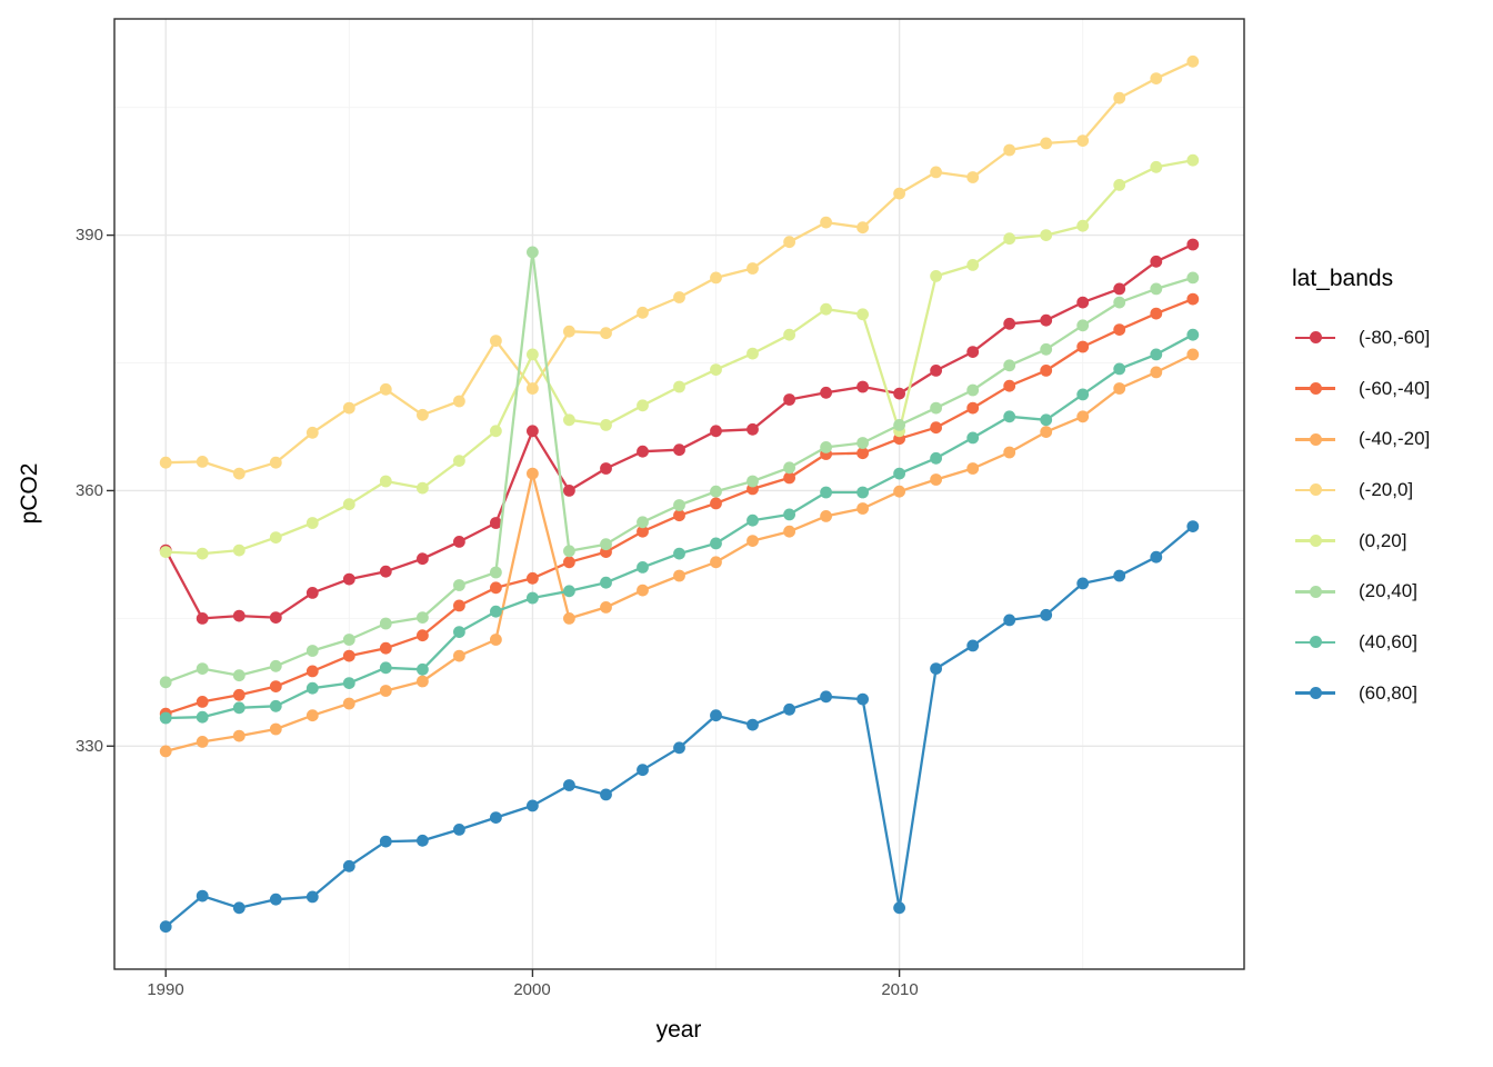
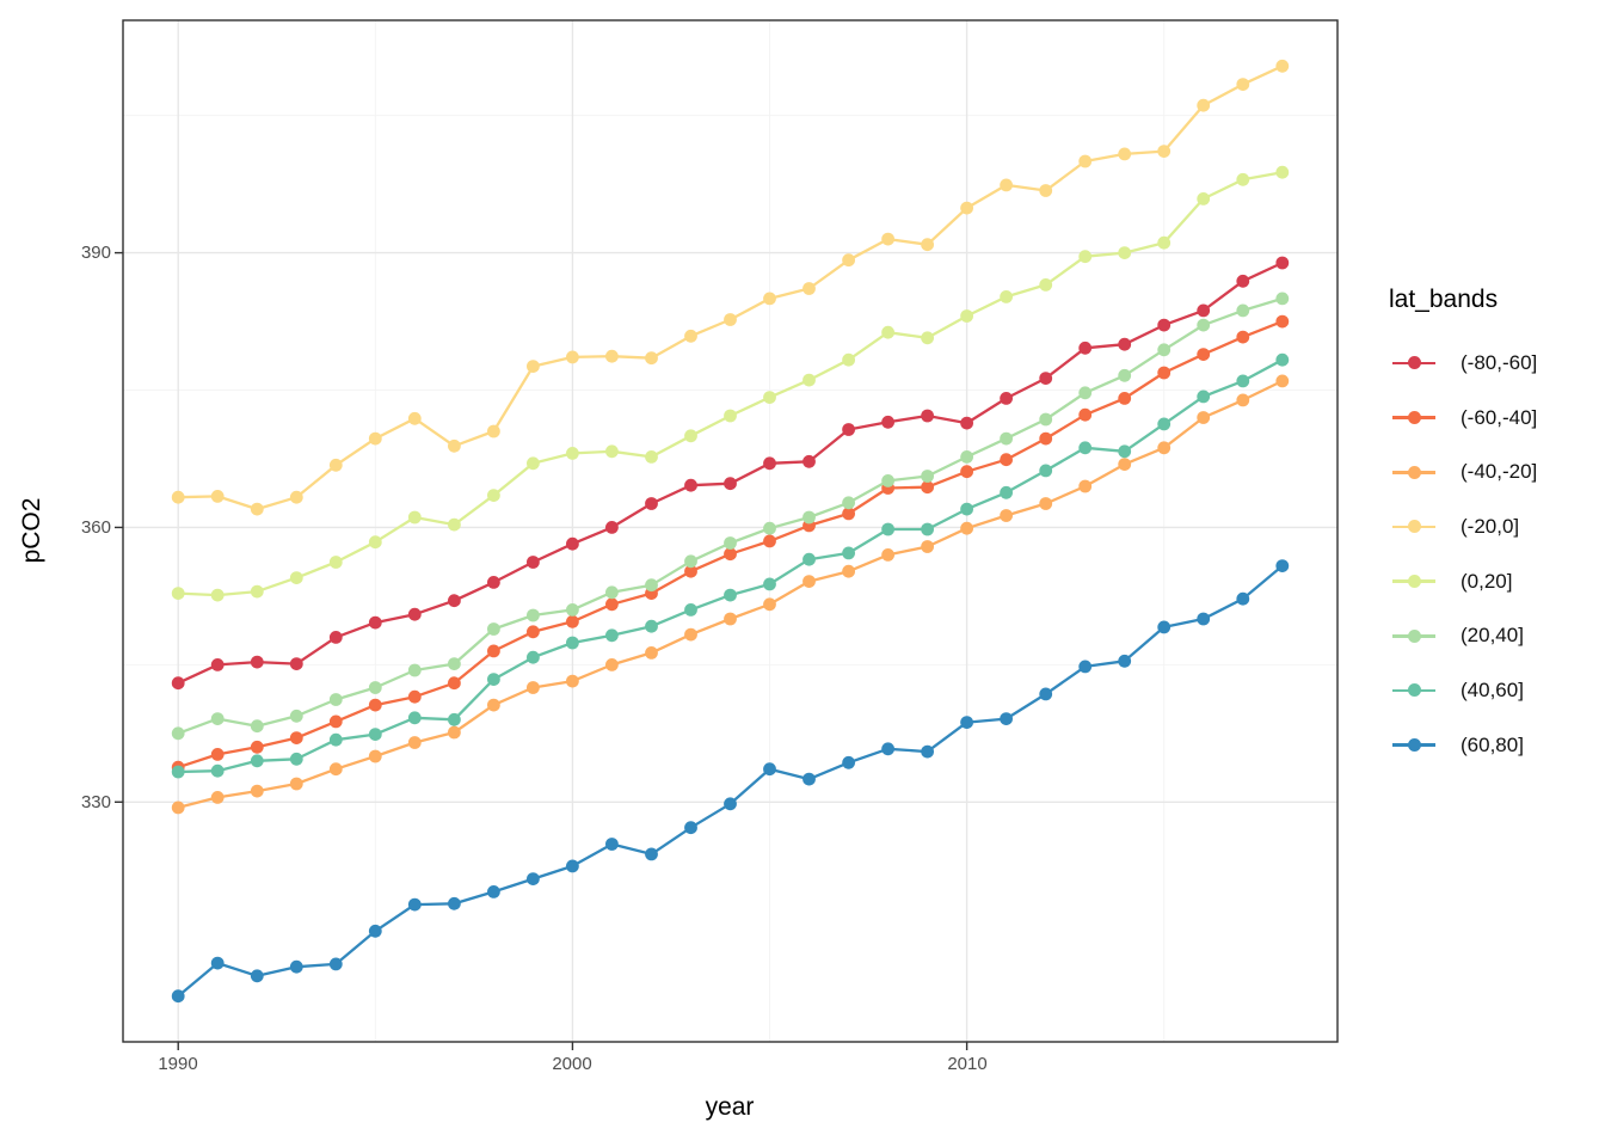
(-80,-60]/1990: 353 -> 343
(-80,-60]/2000: 367 -> 358
(-40,-20]/2000: 362 -> 343
(-20,0]/2000: 372 -> 379
(0,20]/2000: 376 -> 368
(20,40]/2000: 388 -> 351
(0,20]/2010: 367 -> 383
(60,80]/2010: 311 -> 339
